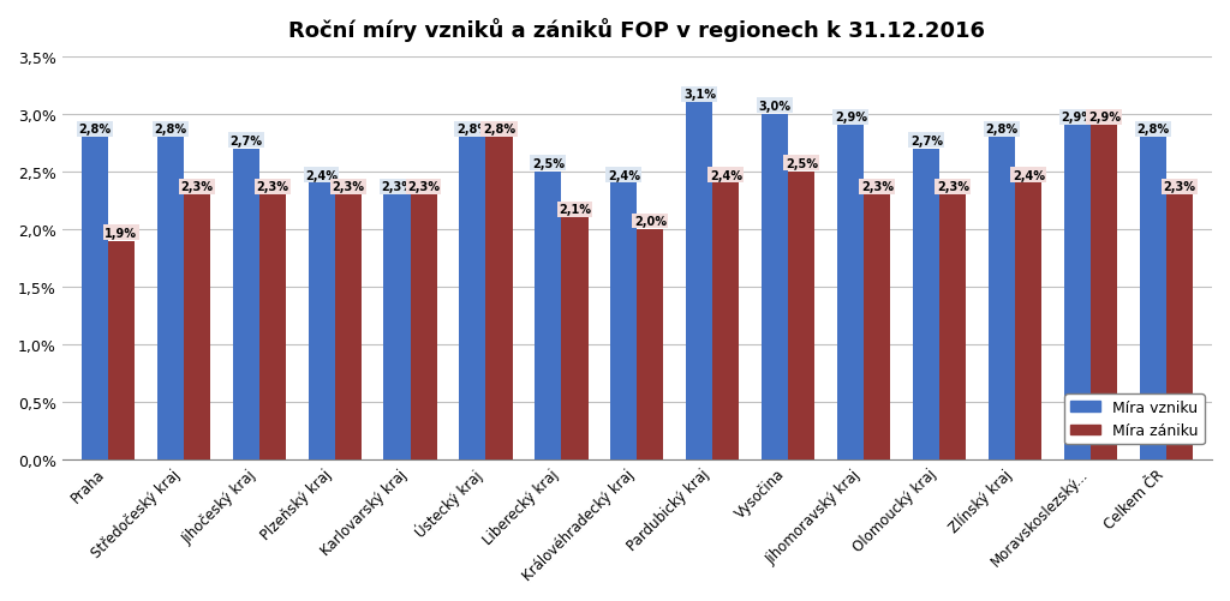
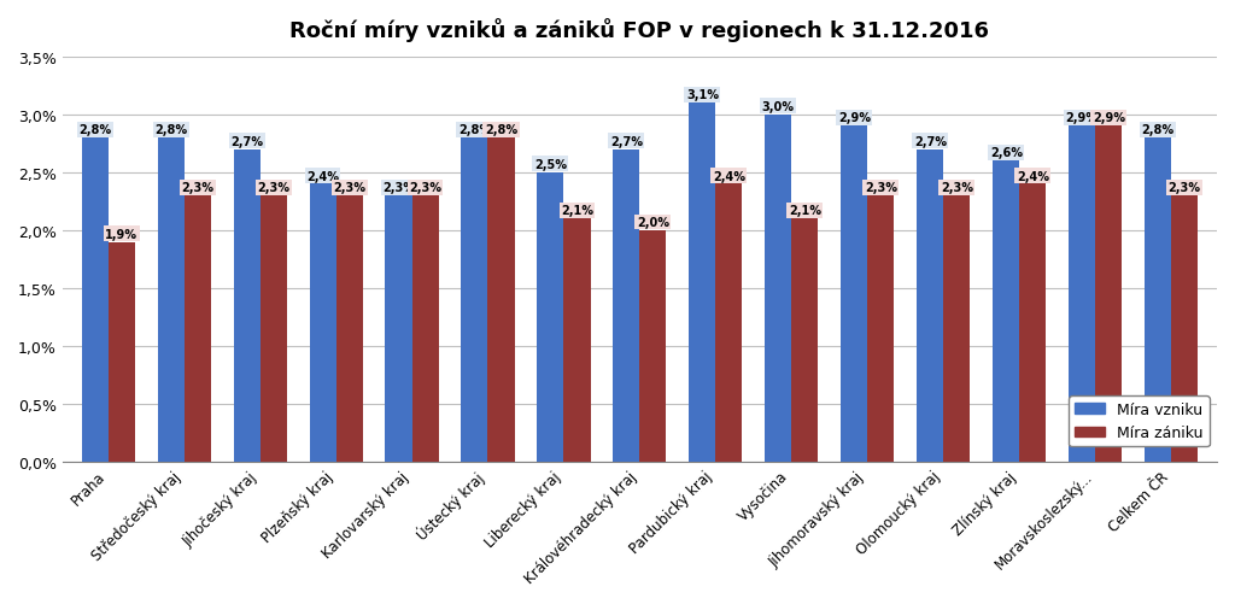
Míra vzniku/Královéhradecký kraj: 2,4% -> 2,7%
Míra zániku/Vysočina: 2,5% -> 2,1%
Míra vzniku/Zlínský kraj: 2,8% -> 2,6%
